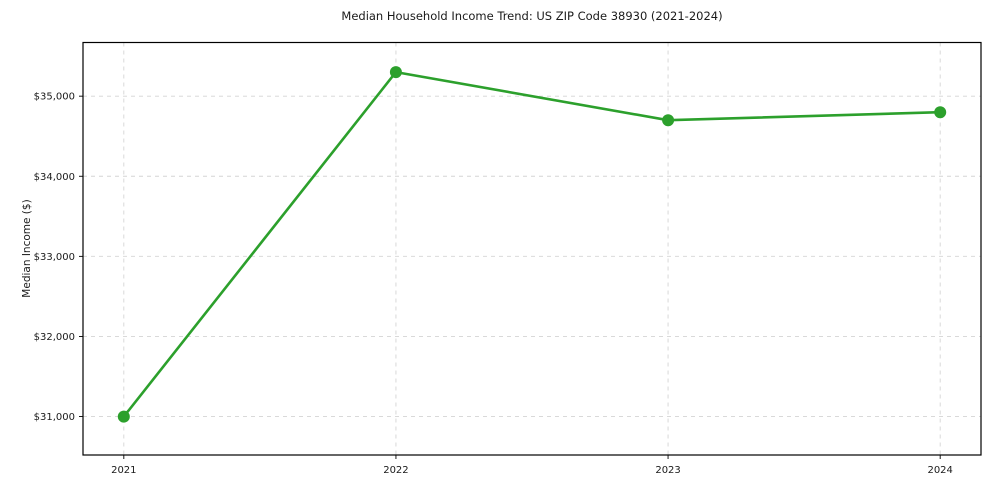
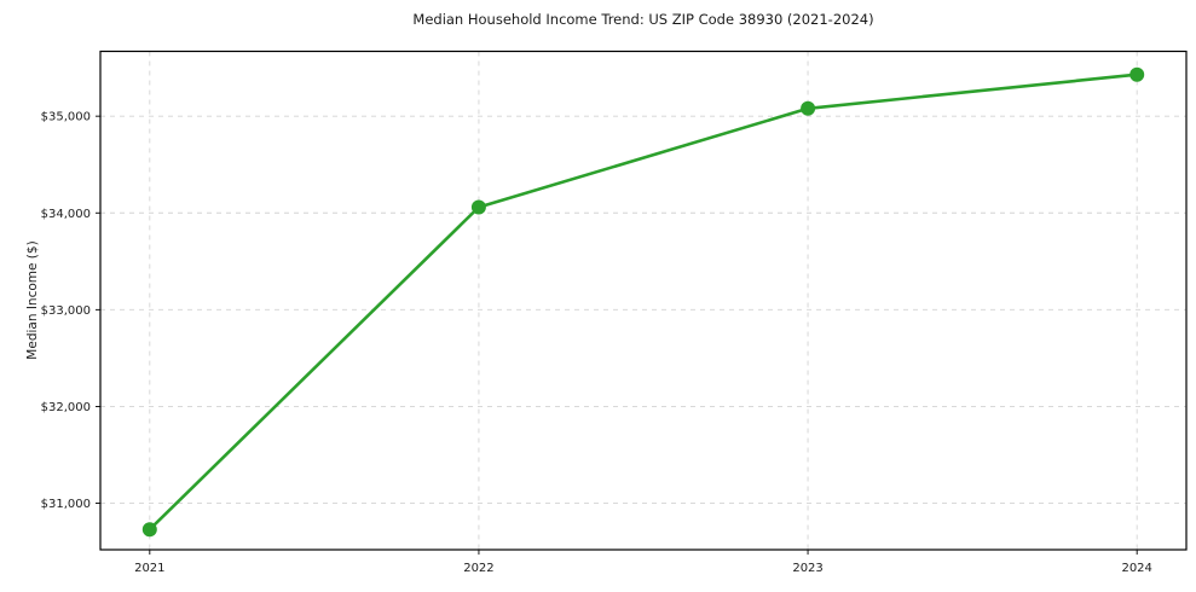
2021: $31000 -> $30700
2022: $35300 -> $34100
2023: $34700 -> $35100
2024: $34800 -> $35400
